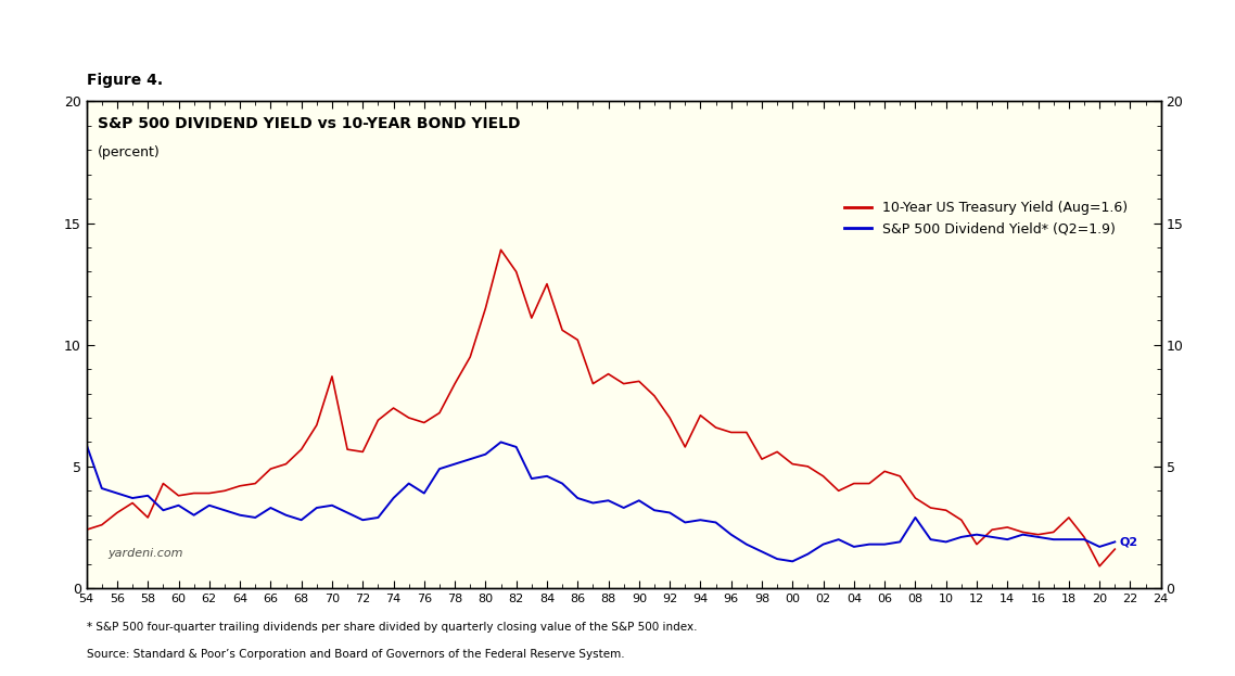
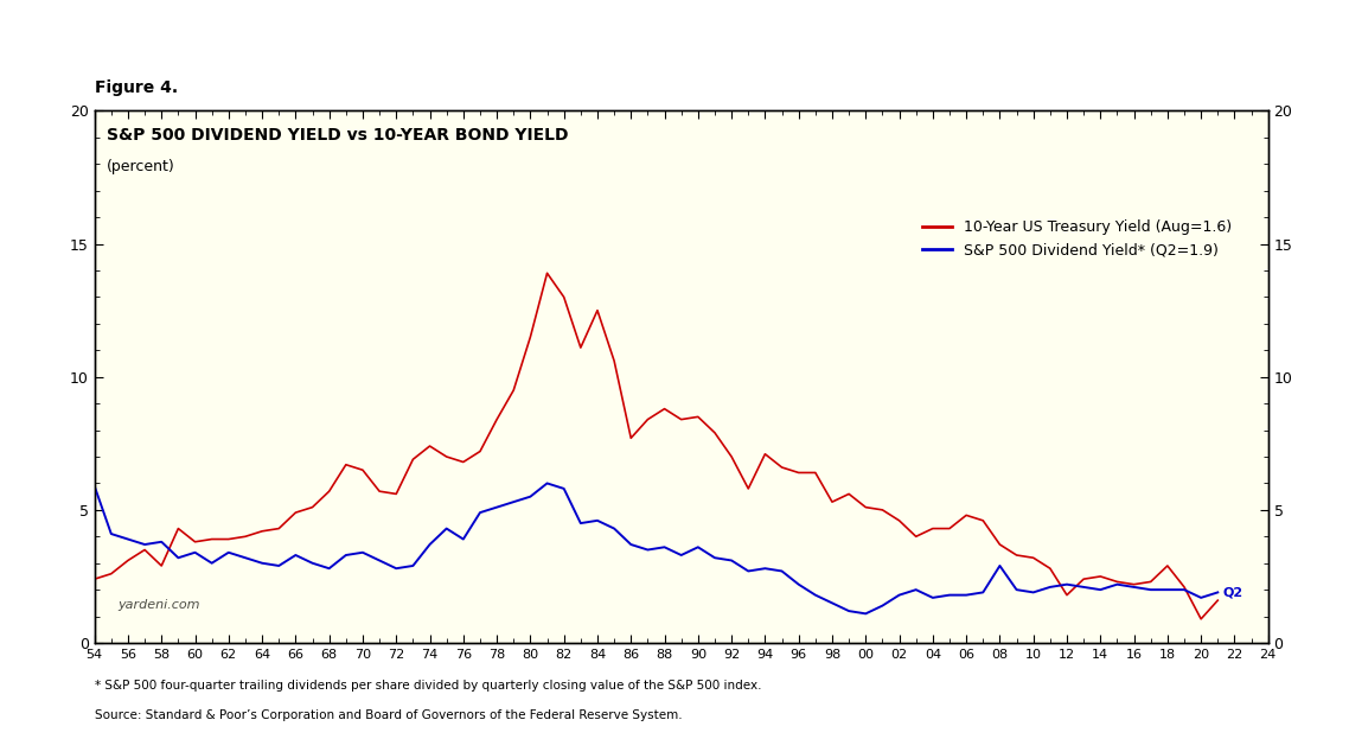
10-Year US Treasury Yield (Aug=1.6)/70: 8.7 -> 6.5
10-Year US Treasury Yield (Aug=1.6)/86: 10.2 -> 7.7
